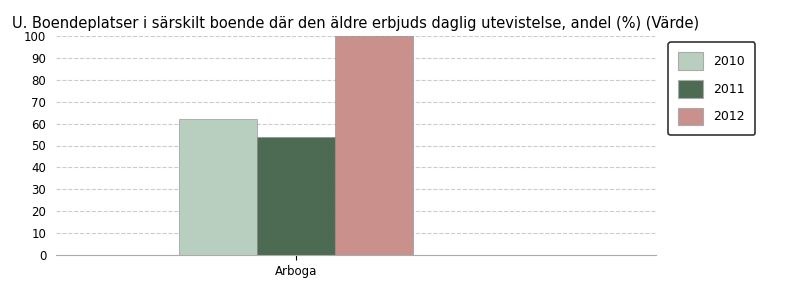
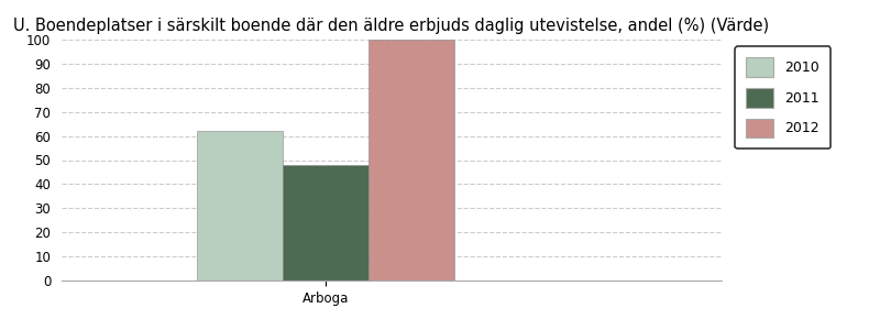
Arboga: 54 -> 48
